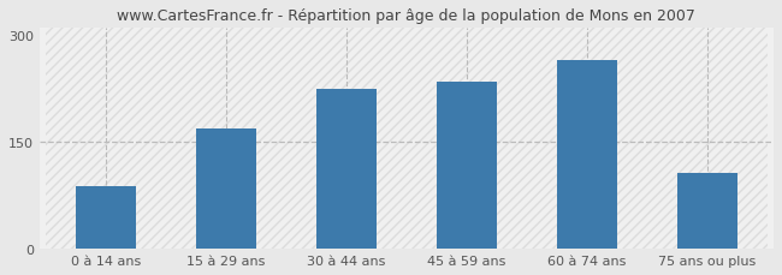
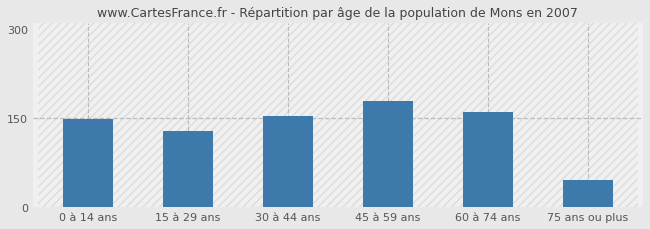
0 à 14 ans: 88 -> 148
15 à 29 ans: 168 -> 128
30 à 44 ans: 224 -> 153
45 à 59 ans: 234 -> 178
60 à 74 ans: 264 -> 160
75 ans ou plus: 106 -> 45
